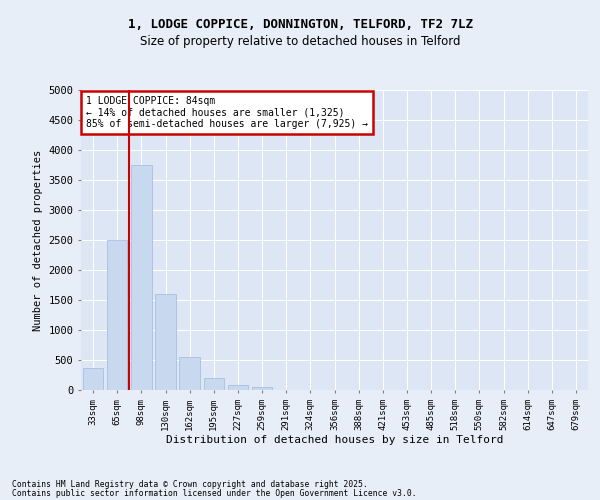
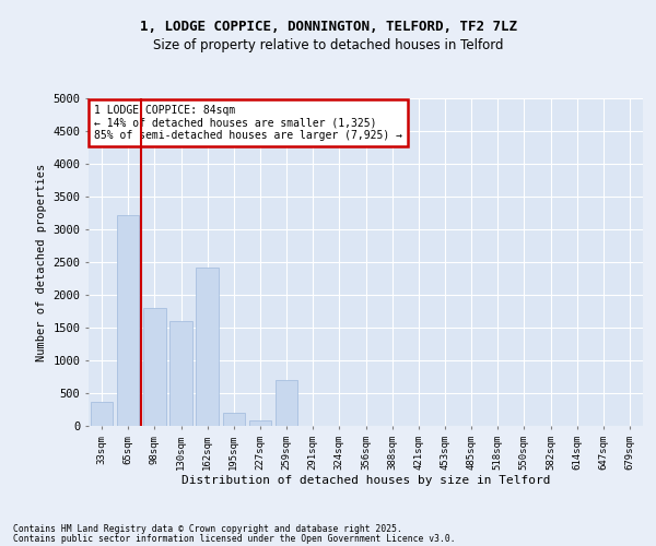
65sqm: 2500 -> 3220
98sqm: 3750 -> 1800
162sqm: 550 -> 2420
259sqm: 50 -> 700
